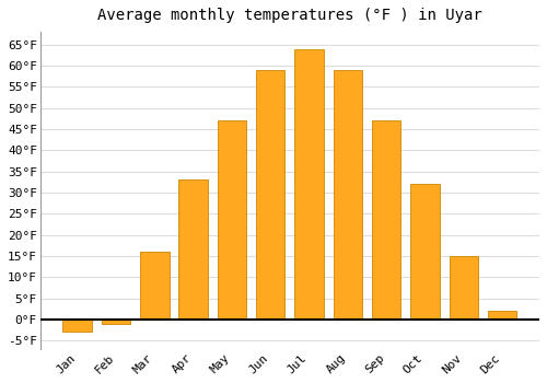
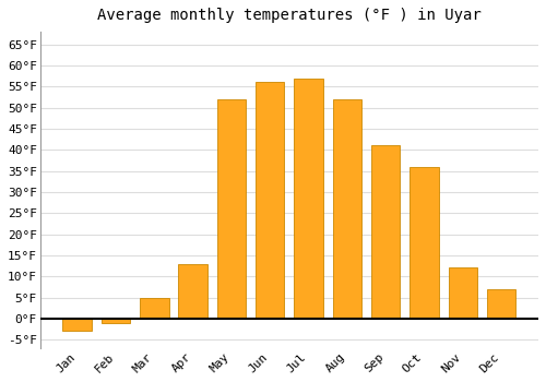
Mar: 16°F -> 5°F
Apr: 33°F -> 13°F
May: 47°F -> 52°F
Jun: 59°F -> 56°F
Jul: 64°F -> 57°F
Aug: 59°F -> 52°F
Sep: 47°F -> 41°F
Oct: 32°F -> 36°F
Nov: 15°F -> 12°F
Dec: 2°F -> 7°F
